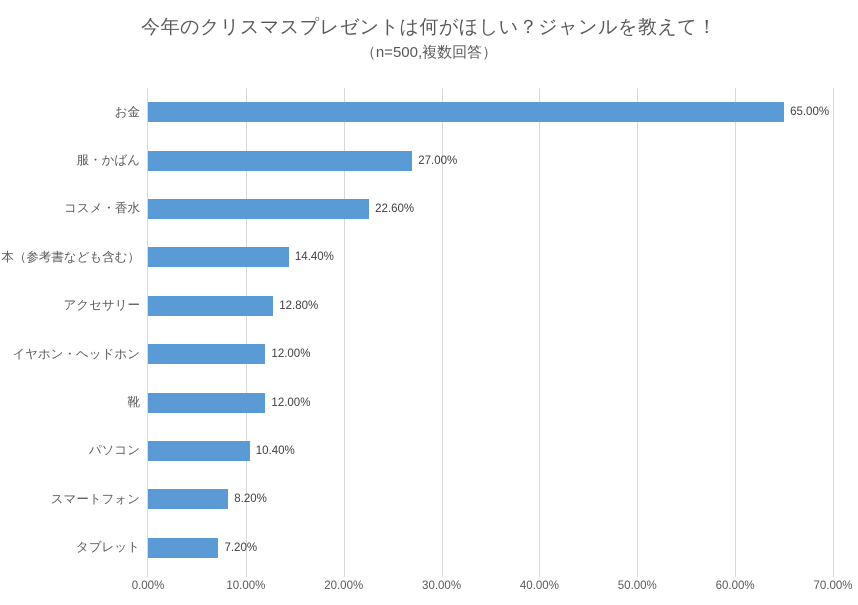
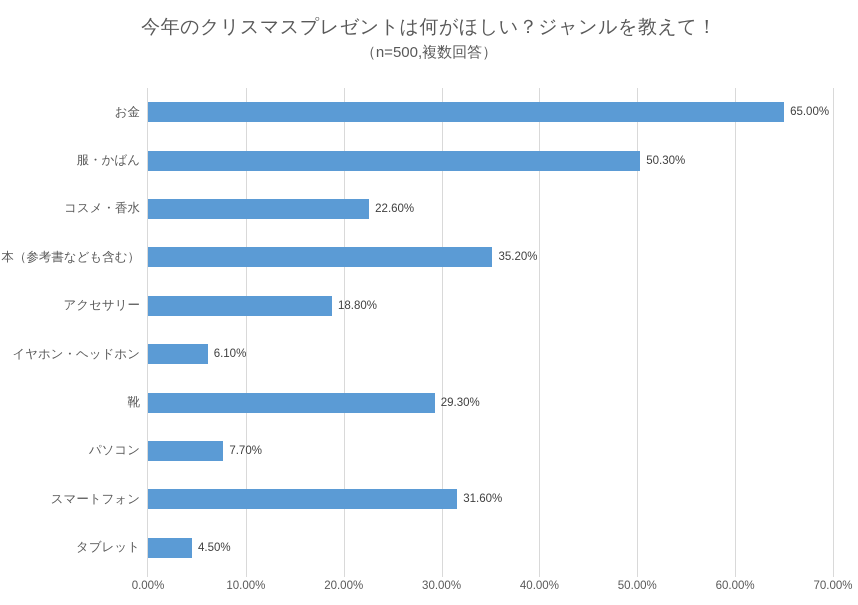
服・かばん: 27.00% -> 50.30%
本（参考書なども含む）: 14.40% -> 35.20%
アクセサリー: 12.80% -> 18.80%
イヤホン・ヘッドホン: 12.00% -> 6.10%
靴: 12.00% -> 29.30%
パソコン: 10.40% -> 7.70%
スマートフォン: 8.20% -> 31.60%
タブレット: 7.20% -> 4.50%
